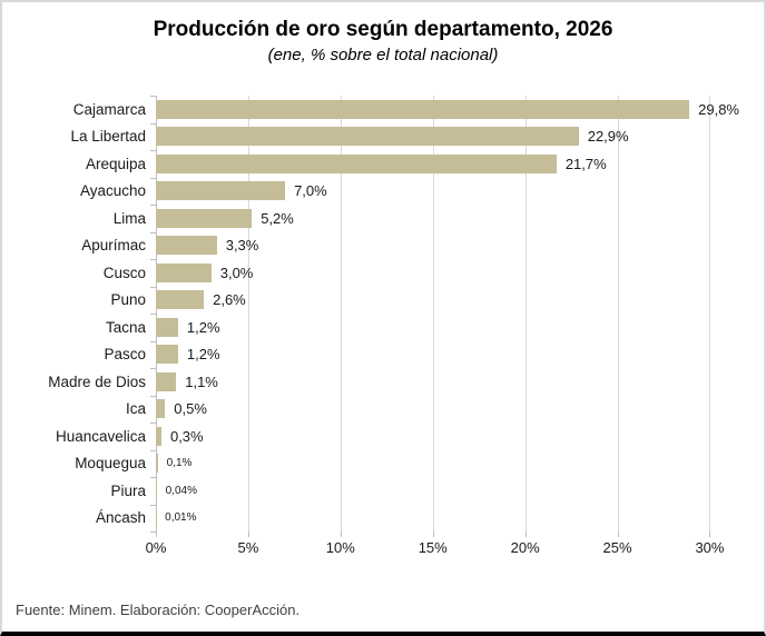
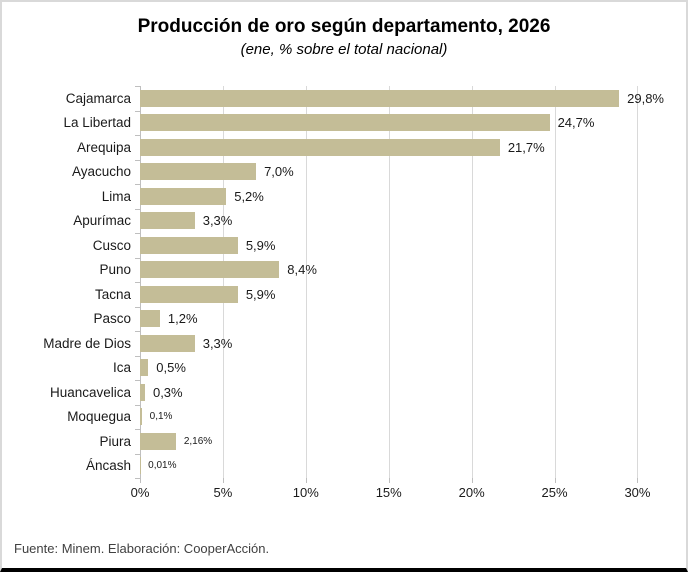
La Libertad: 22,9% -> 24,7%
Cusco: 3,0% -> 5,9%
Puno: 2,6% -> 8,4%
Tacna: 1,2% -> 5,9%
Madre de Dios: 1,1% -> 3,3%
Piura: 0,04% -> 2,16%
